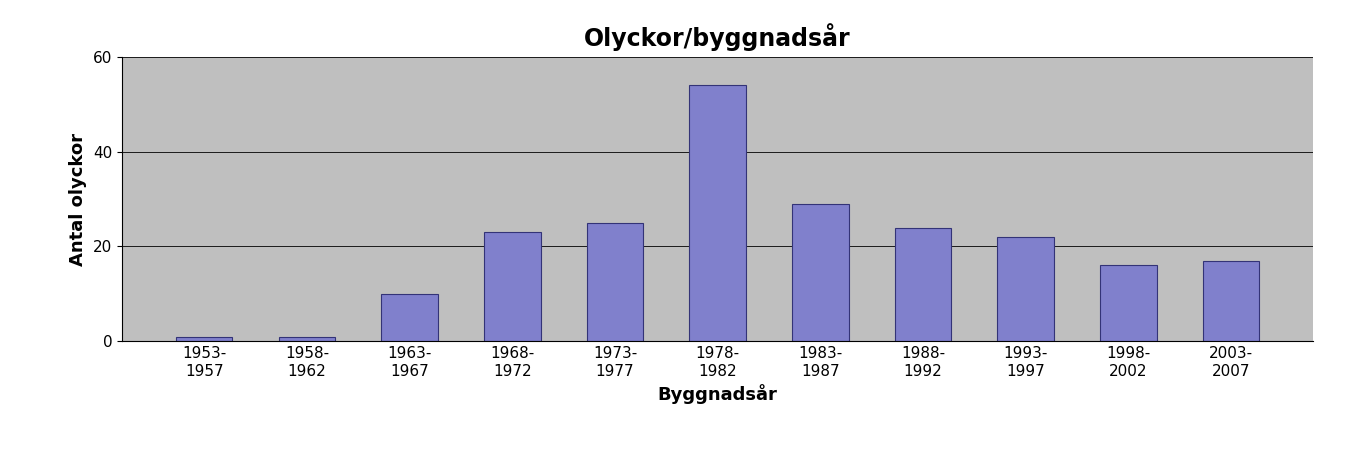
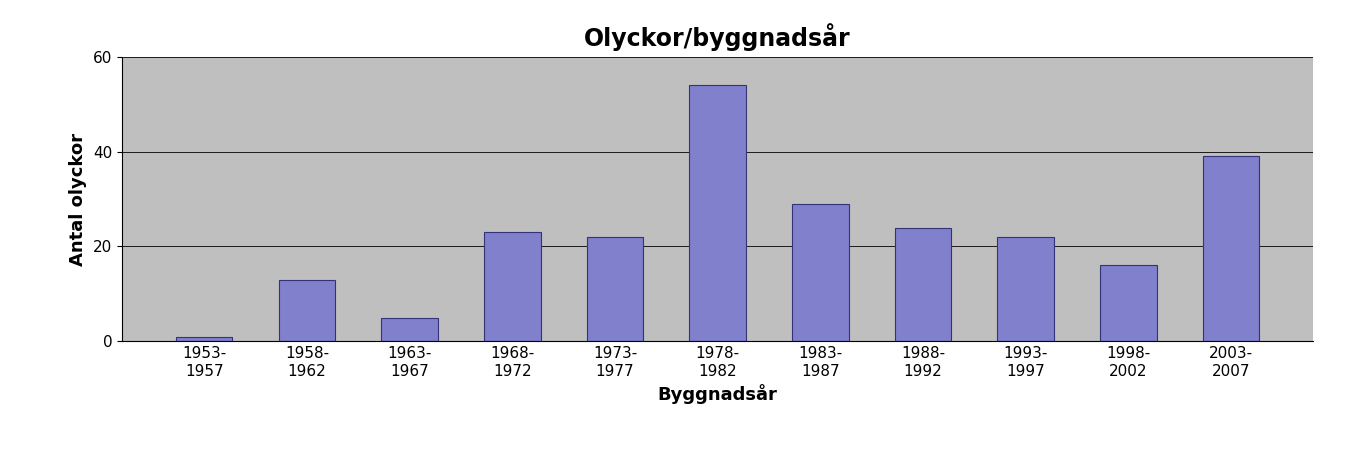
1958- 1962: 1 -> 13
1963- 1967: 10 -> 5
1973- 1977: 25 -> 22
2003- 2007: 17 -> 39
